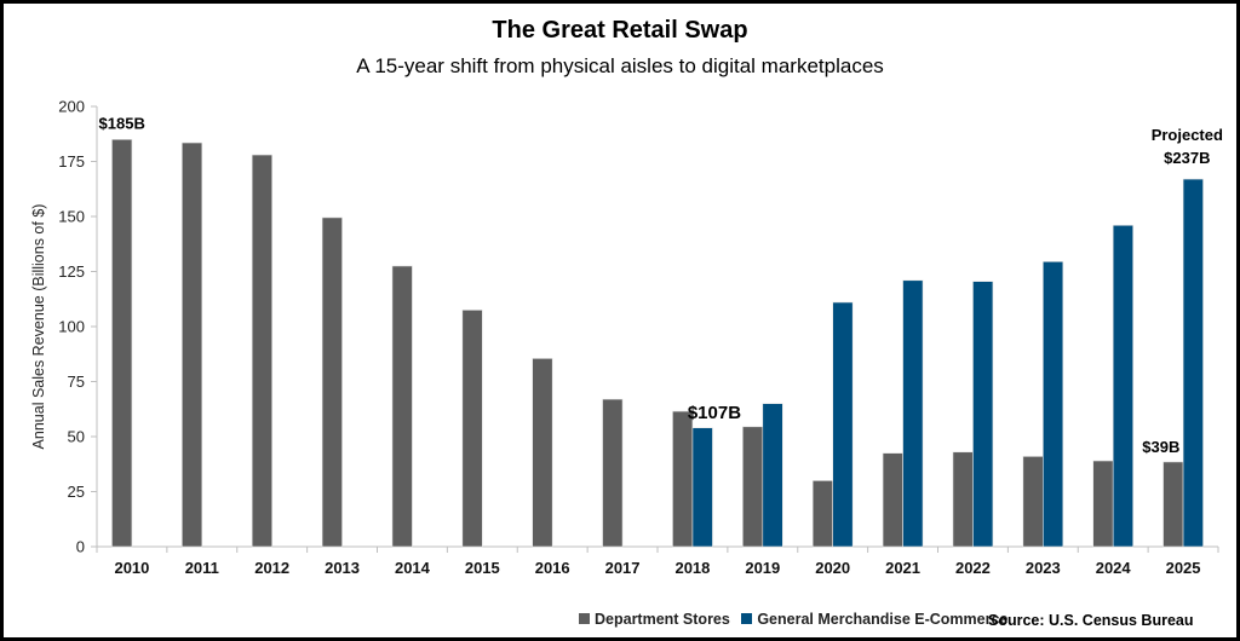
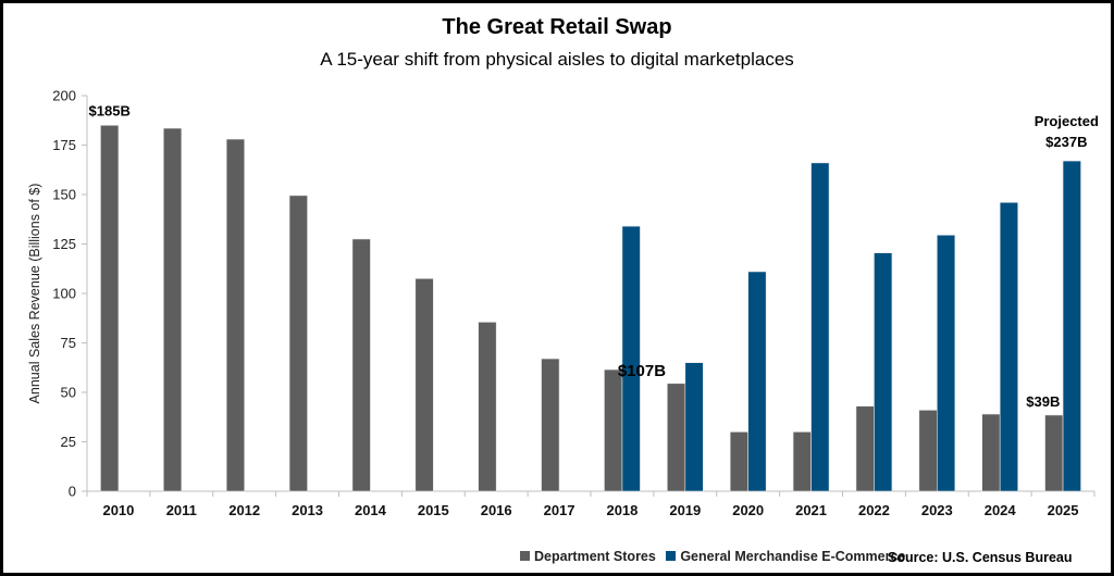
General Merchandise E-Commerce/2018: 54 -> 134
Department Stores/2021: 42 -> 30
General Merchandise E-Commerce/2021: 121 -> 166
